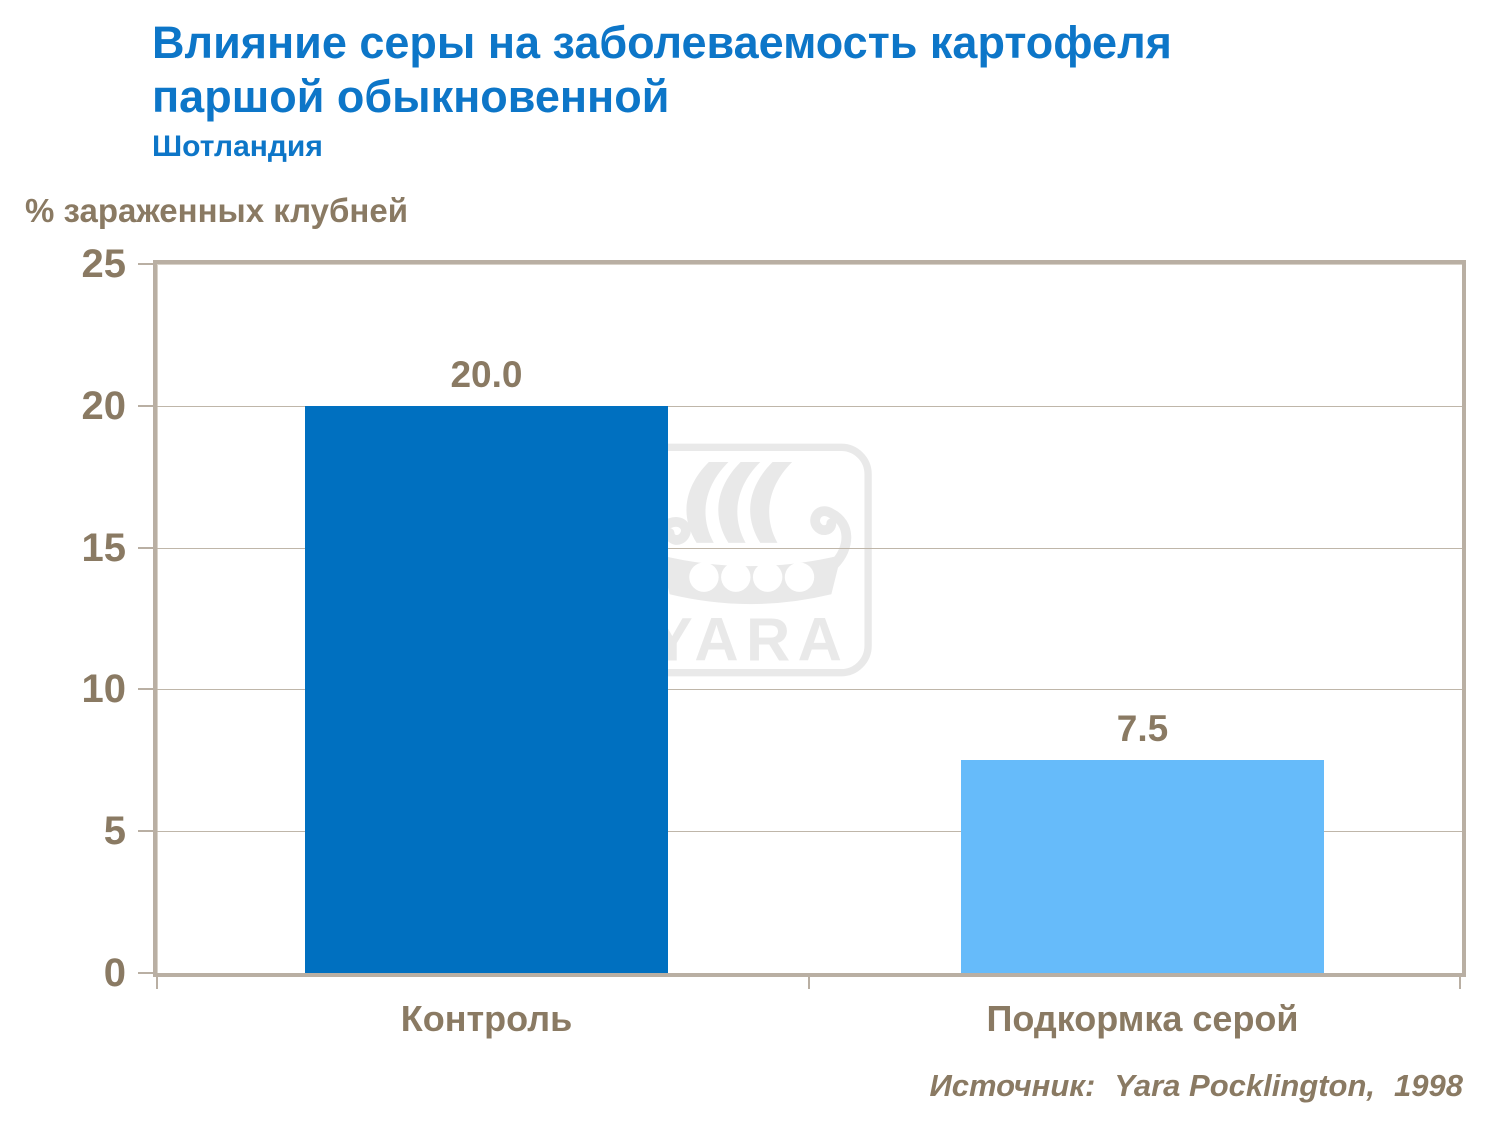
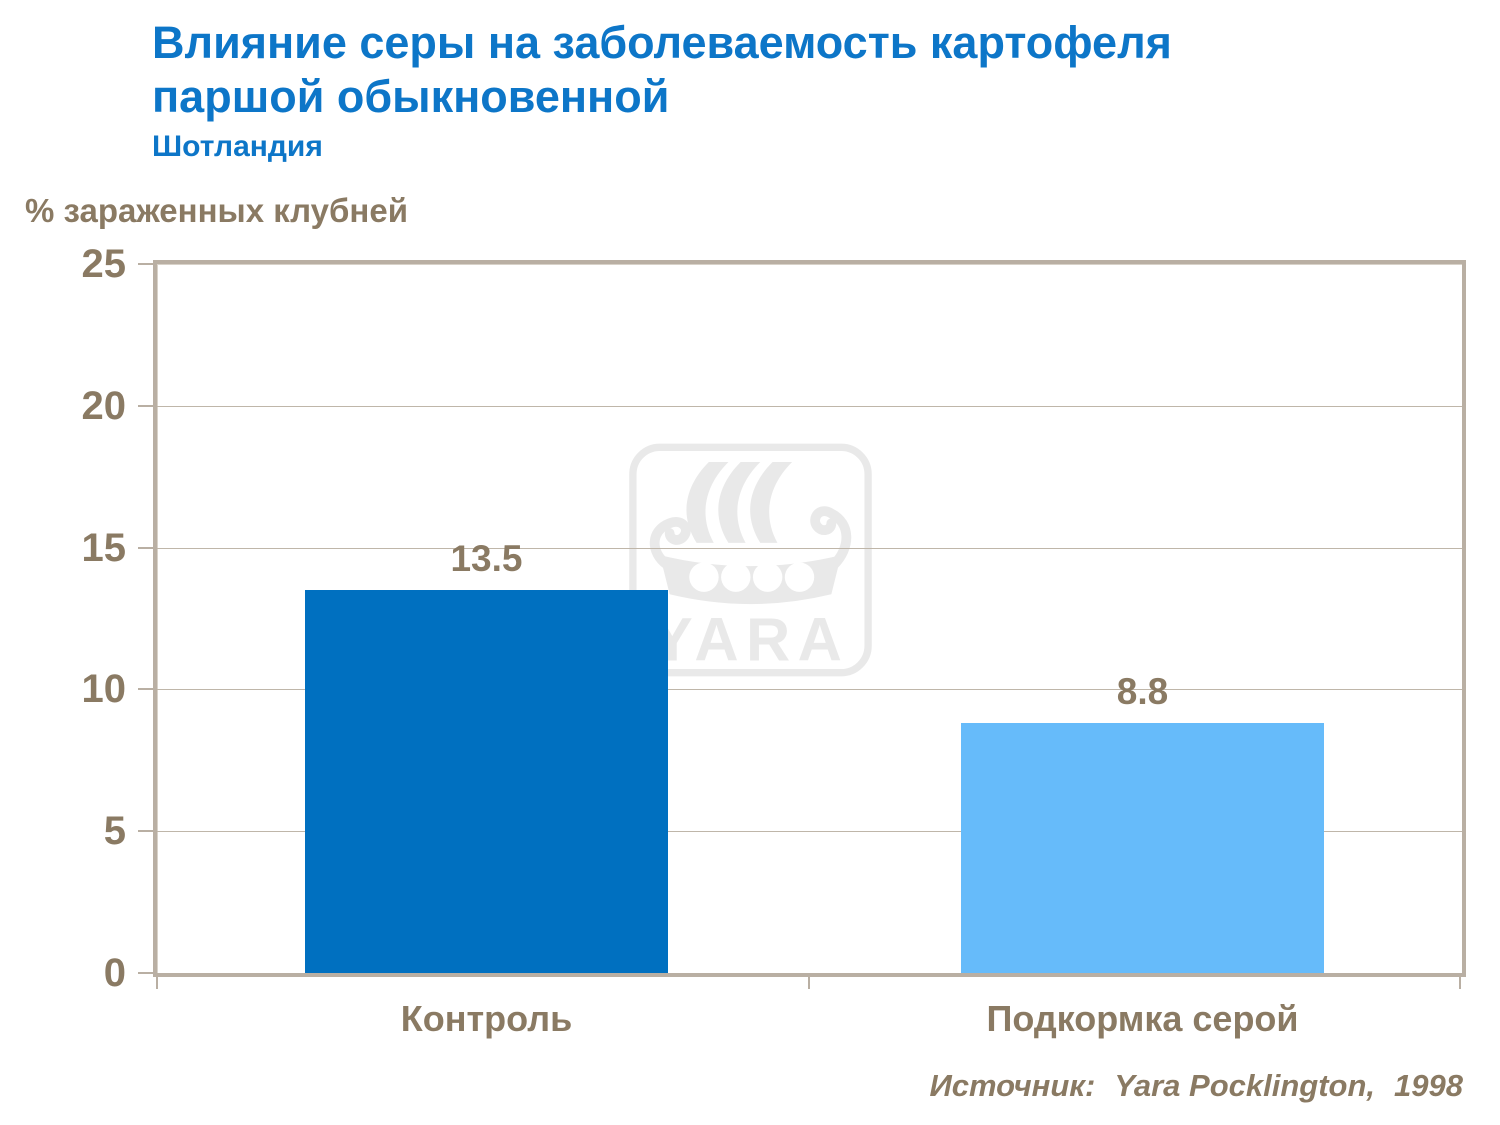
Контроль: 20.0 -> 13.5
Подкормка серой: 7.5 -> 8.8
